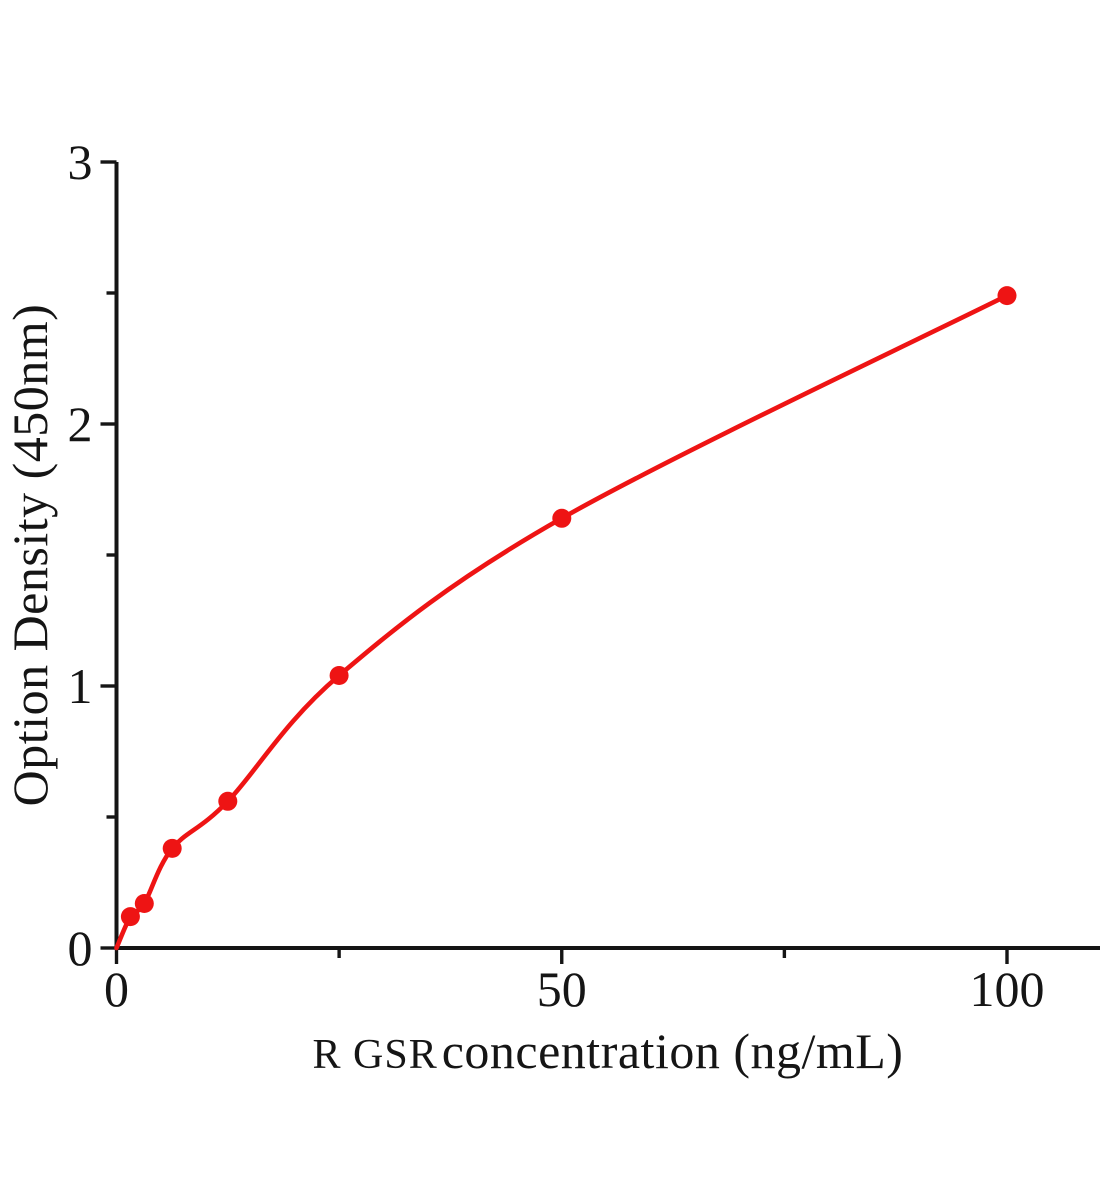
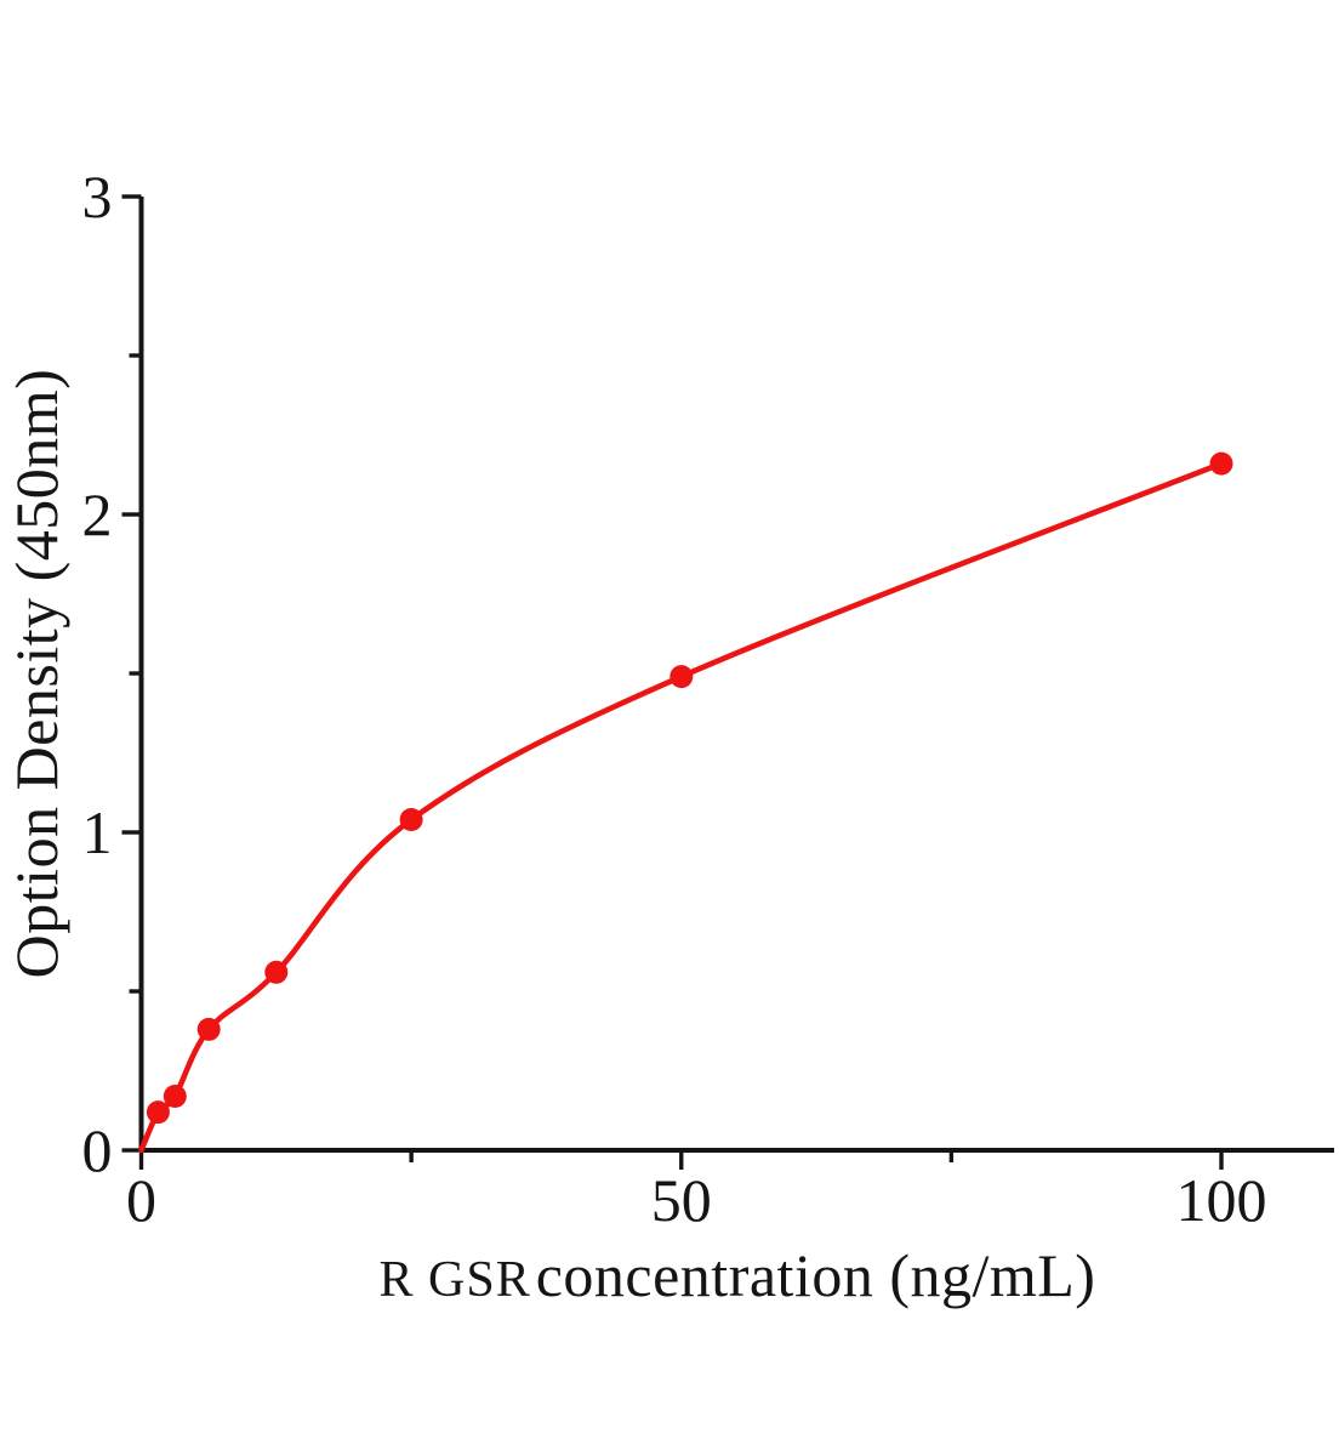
50: 1.64 -> 1.49
100: 2.49 -> 2.16
